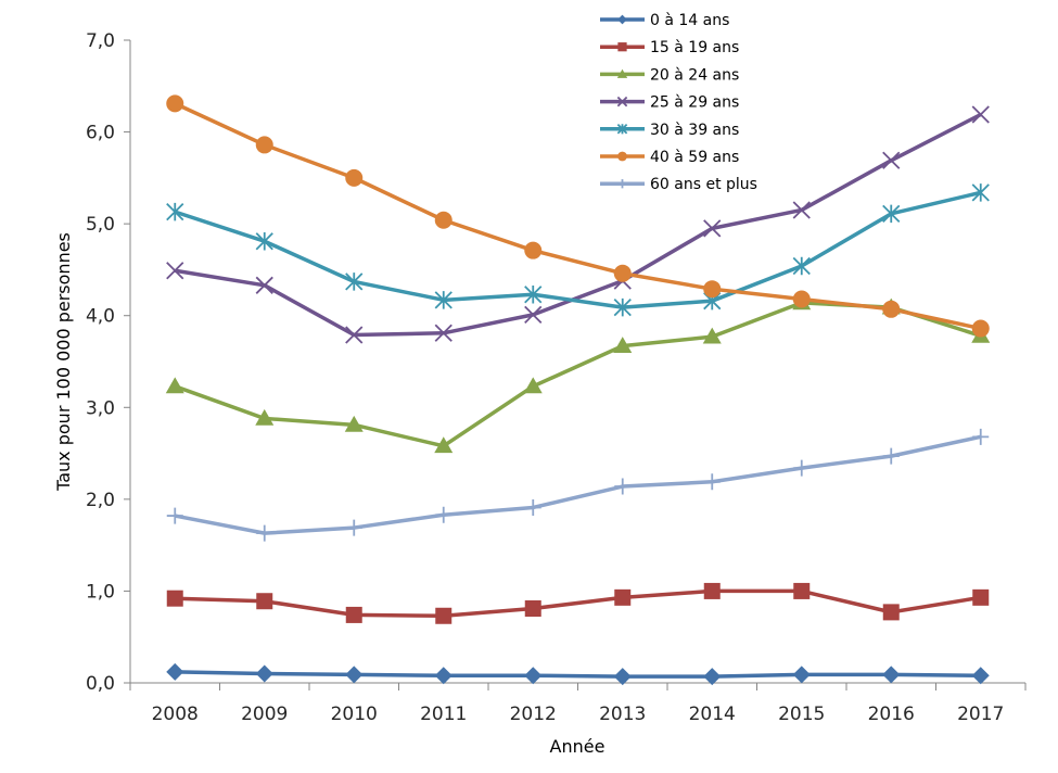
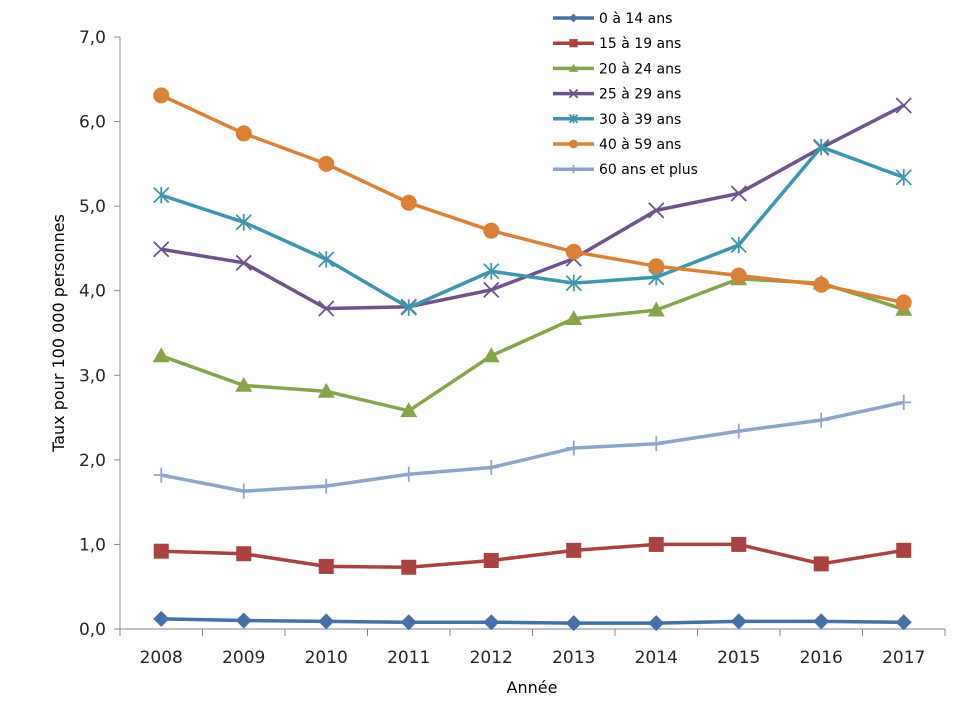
30 à 39 ans/2011: 4,2 -> 3,8
30 à 39 ans/2016: 5,1 -> 5,7
